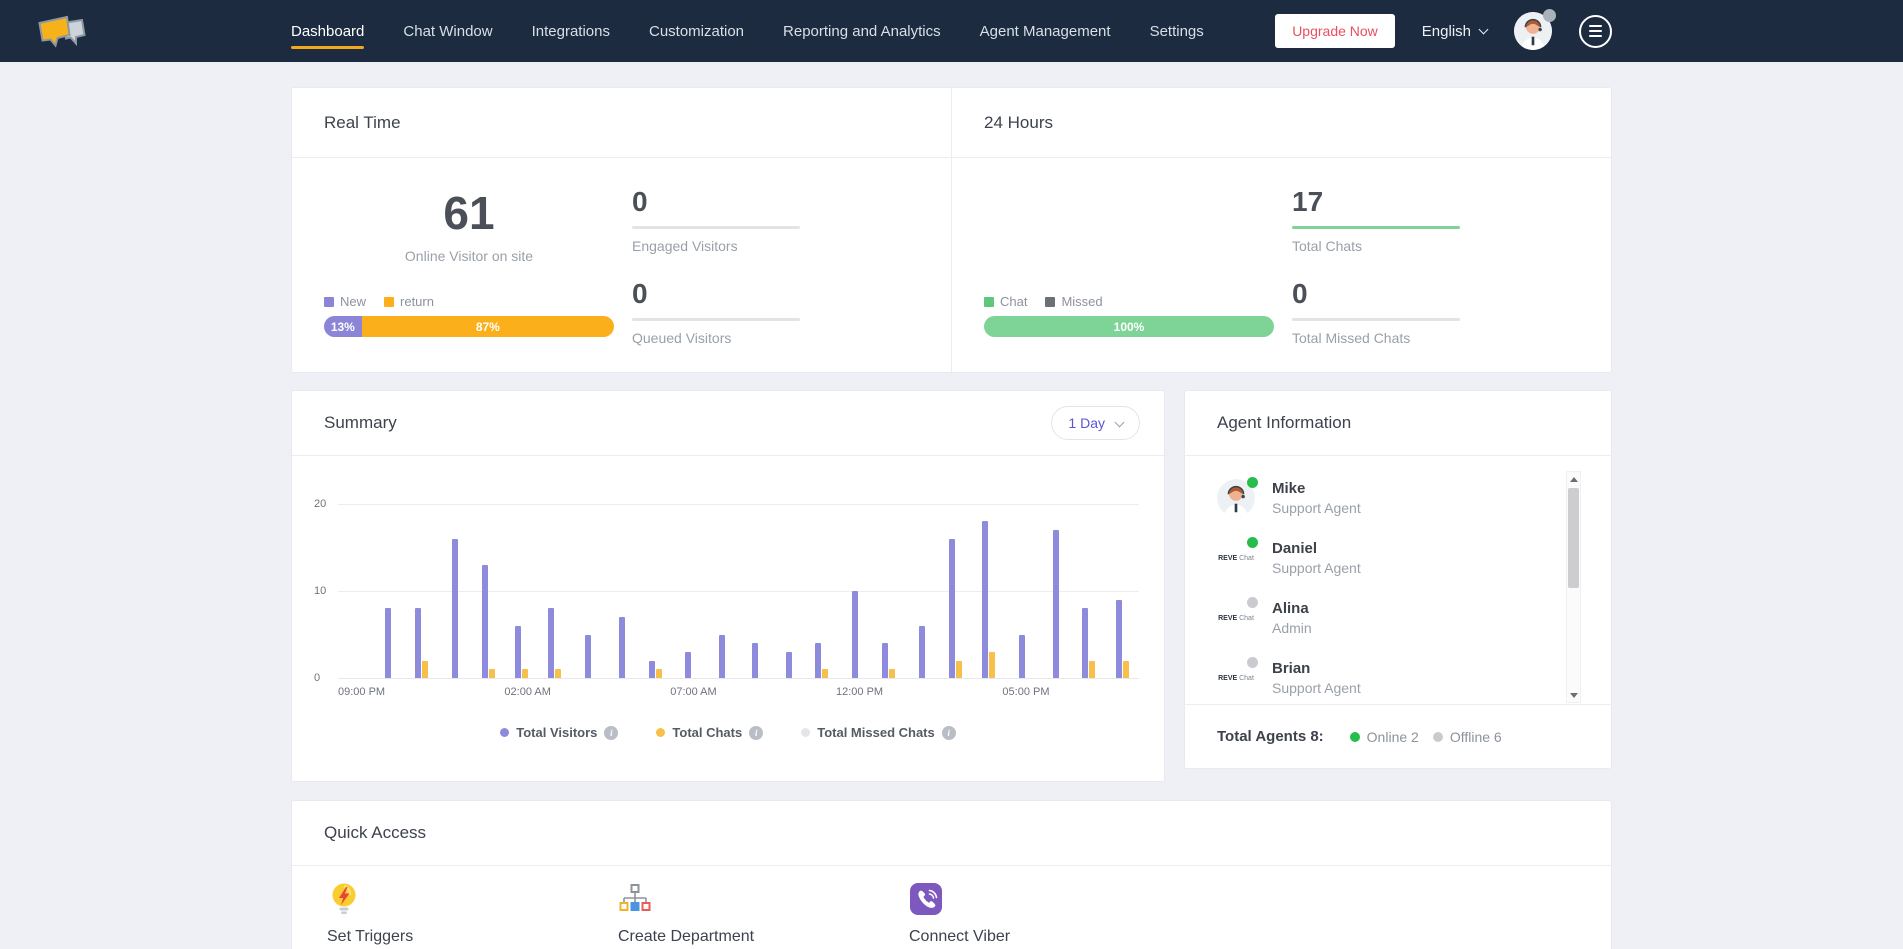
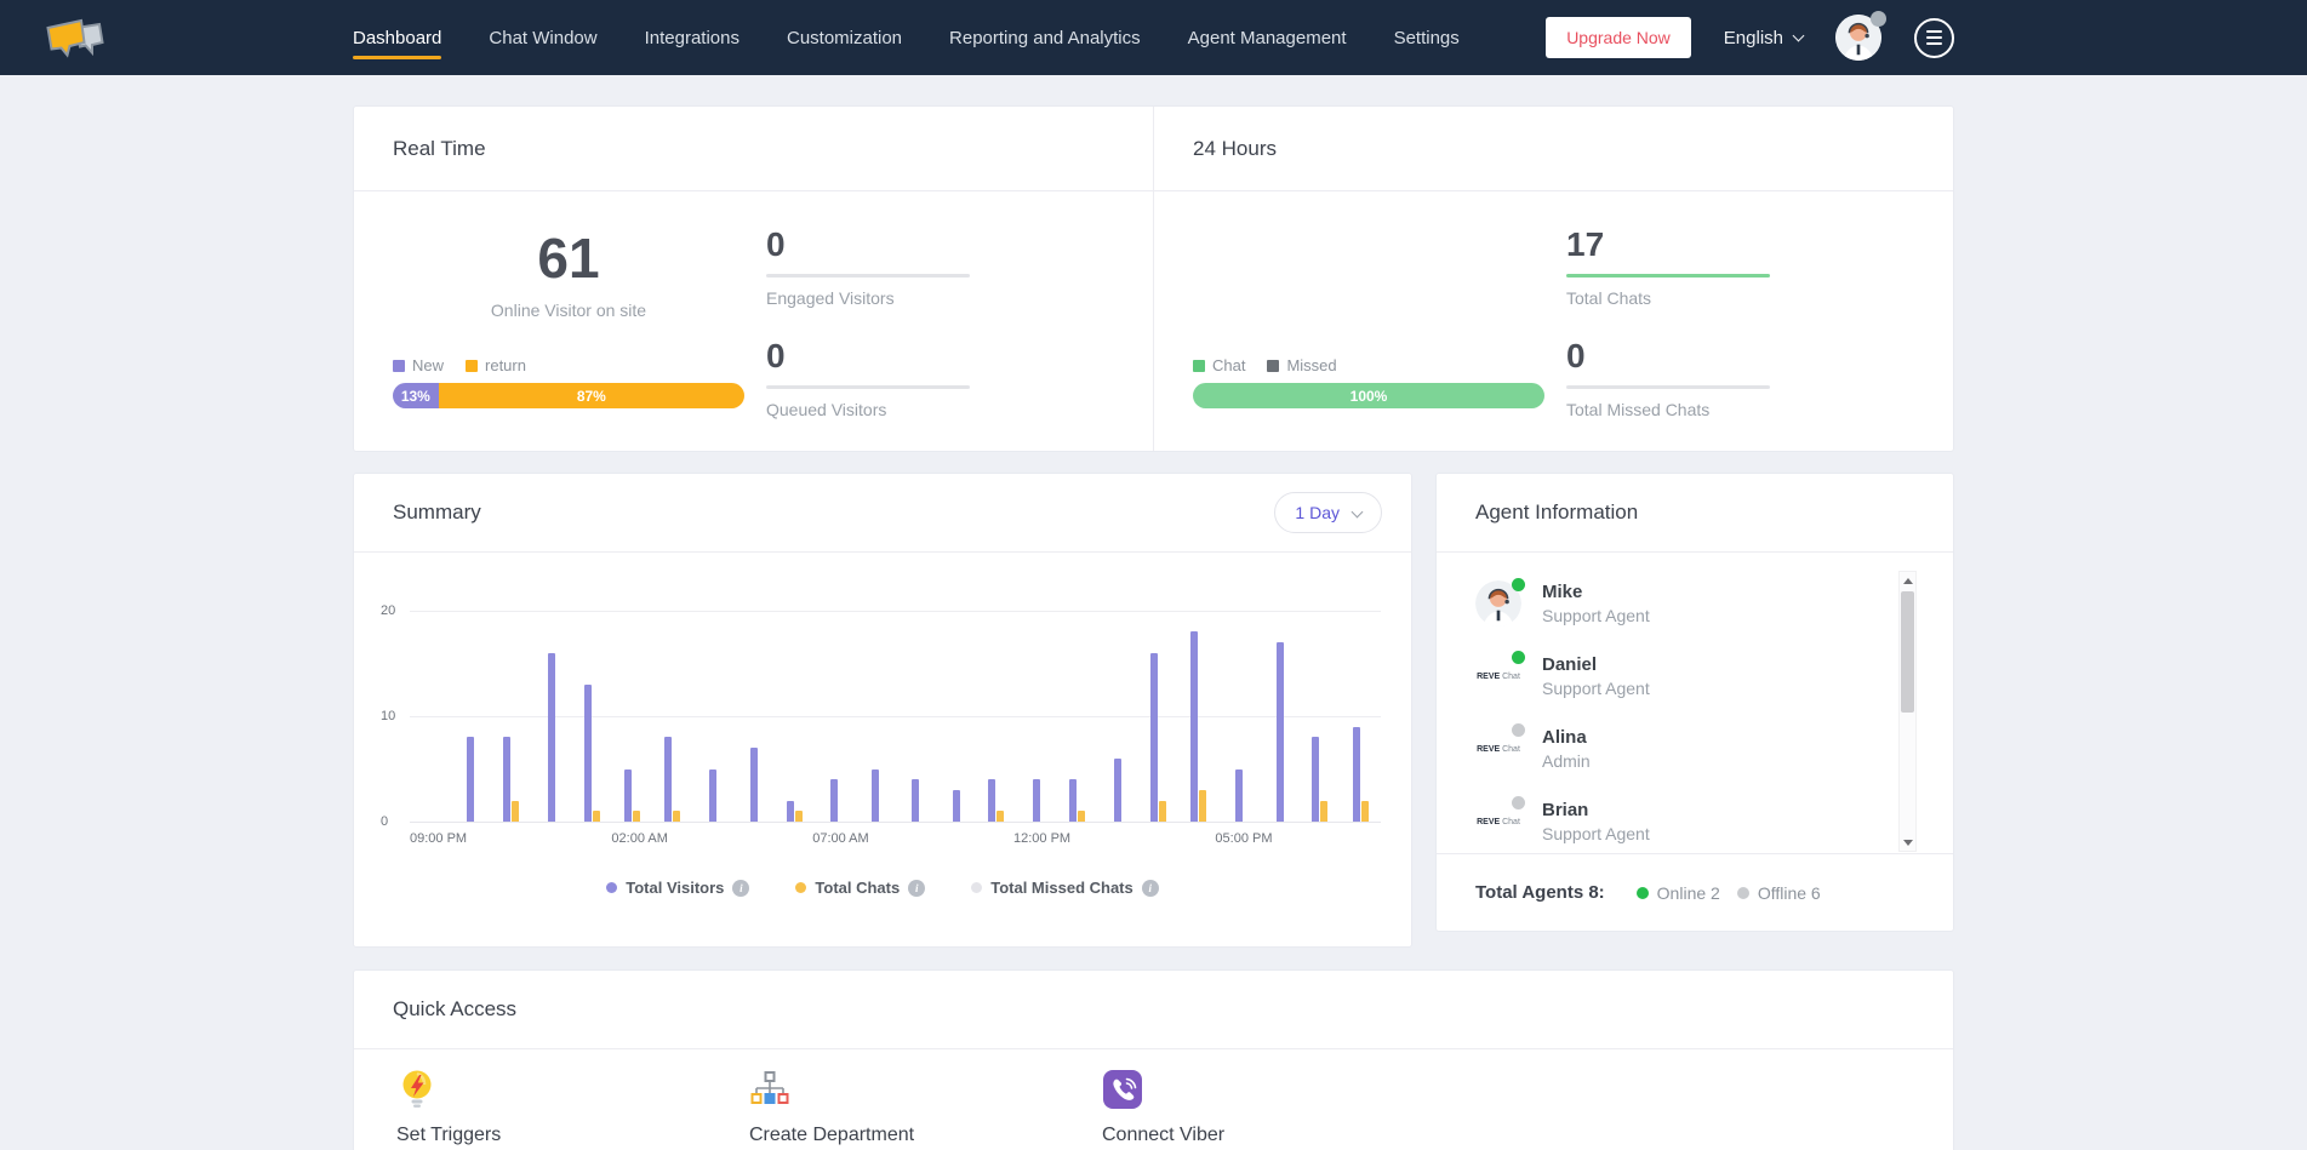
Total Visitors/02:00 AM: 6 -> 5
Total Visitors/07:00 AM: 3 -> 4
Total Visitors/12:00 PM: 10 -> 4
